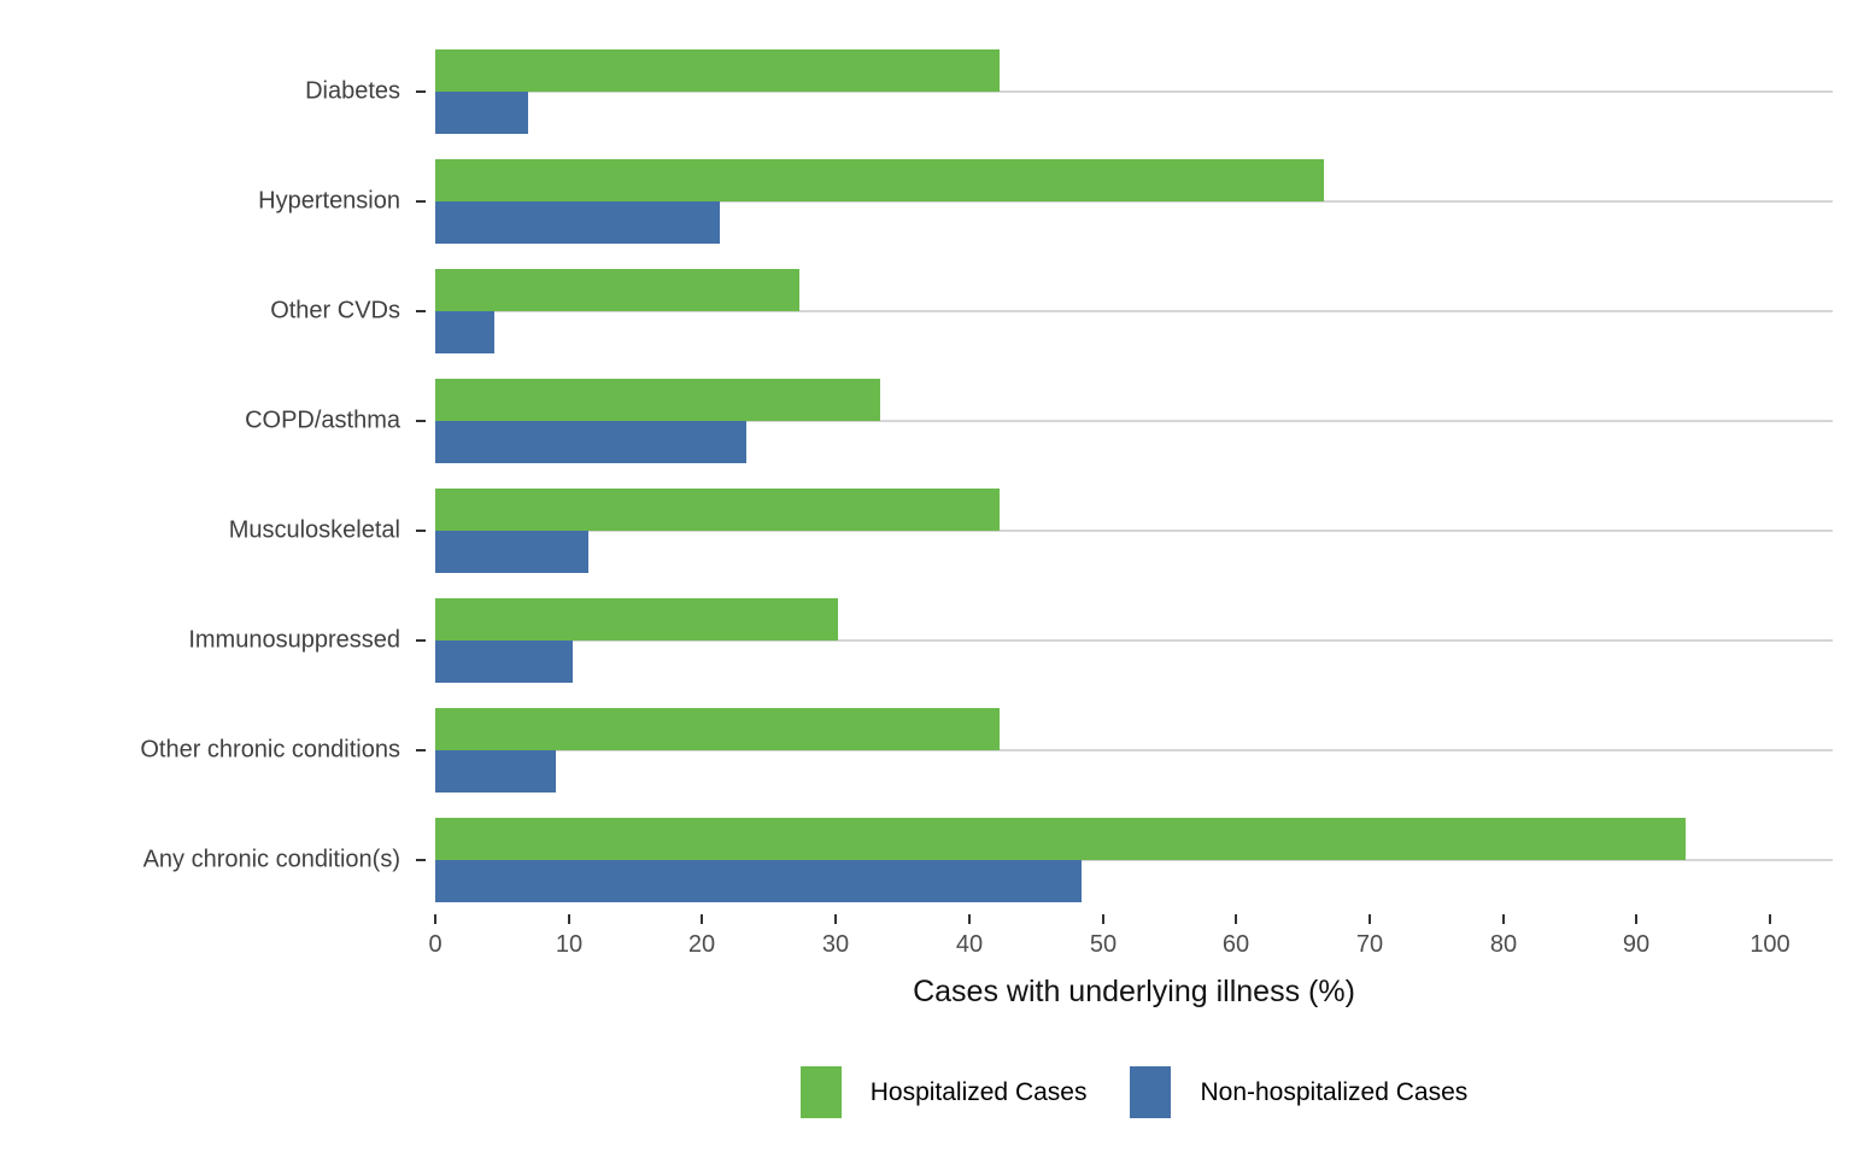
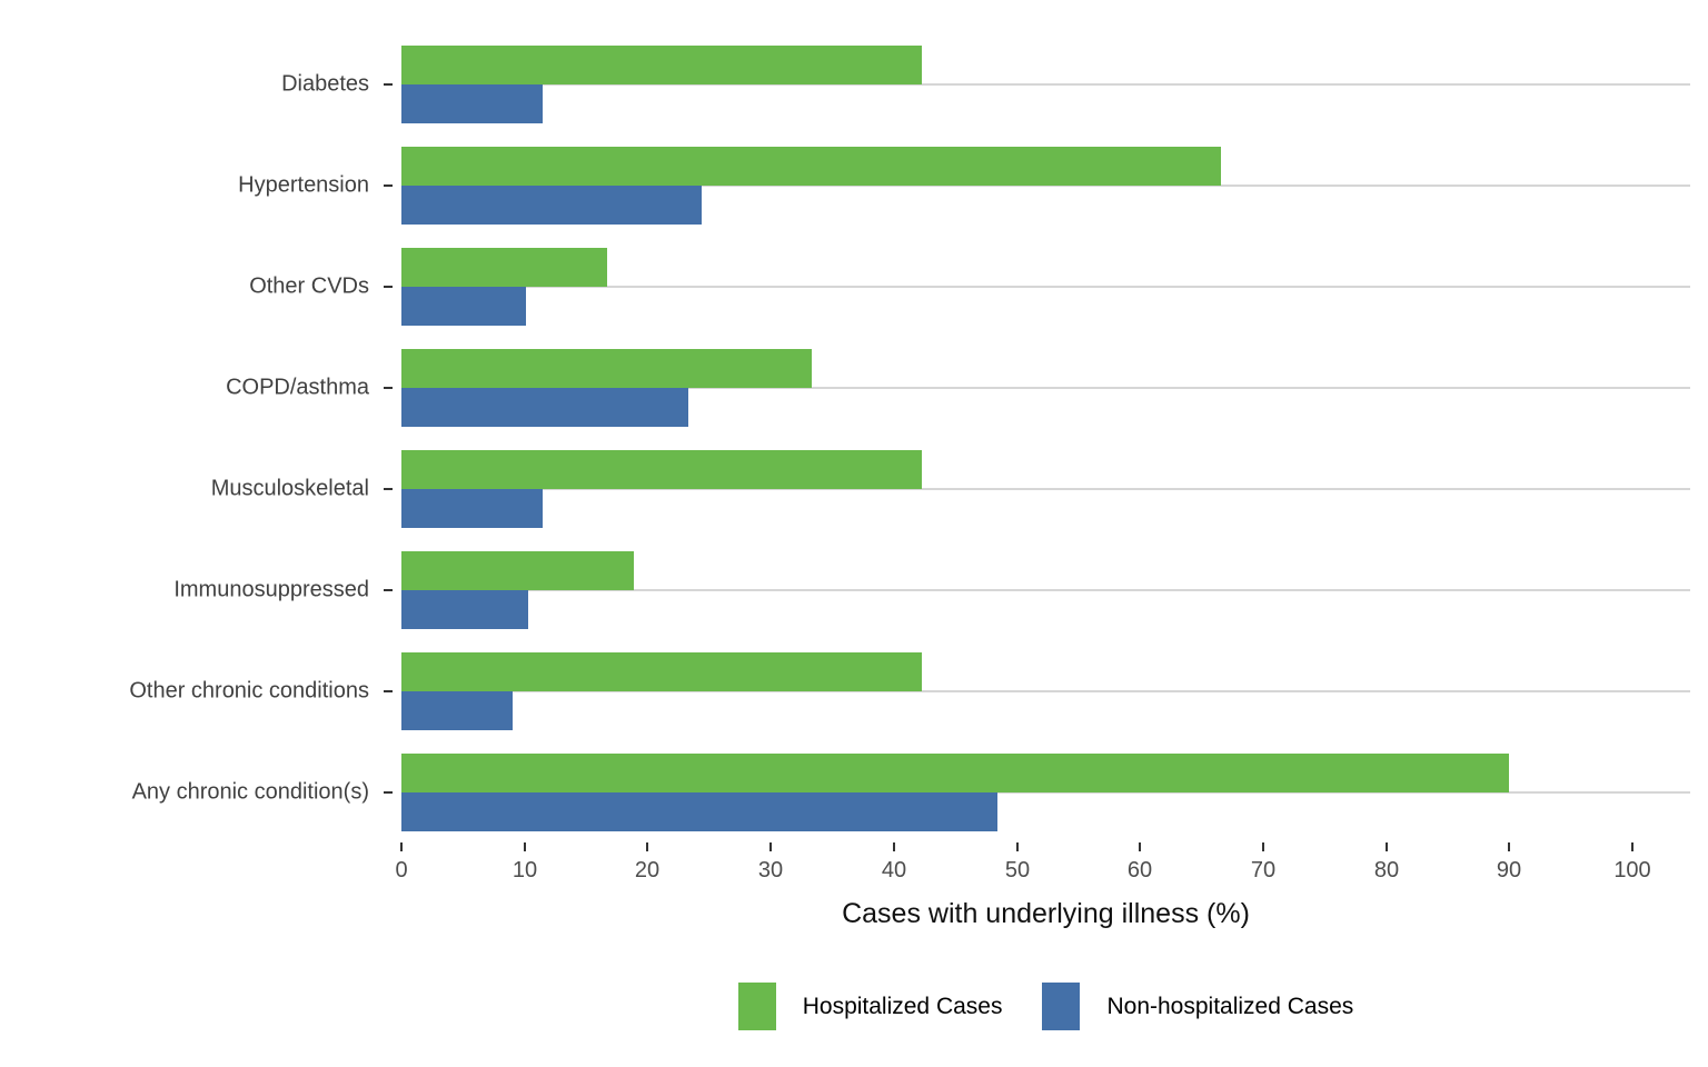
Non-hospitalized Cases/Diabetes: 7.0 -> 11.5
Non-hospitalized Cases/Hypertension: 21.3 -> 24.4
Hospitalized Cases/Other CVDs: 27.3 -> 16.7
Non-hospitalized Cases/Other CVDs: 4.4 -> 10.1
Hospitalized Cases/Immunosuppressed: 30.2 -> 18.9
Hospitalized Cases/Any chronic condition(s): 93.7 -> 90.0
